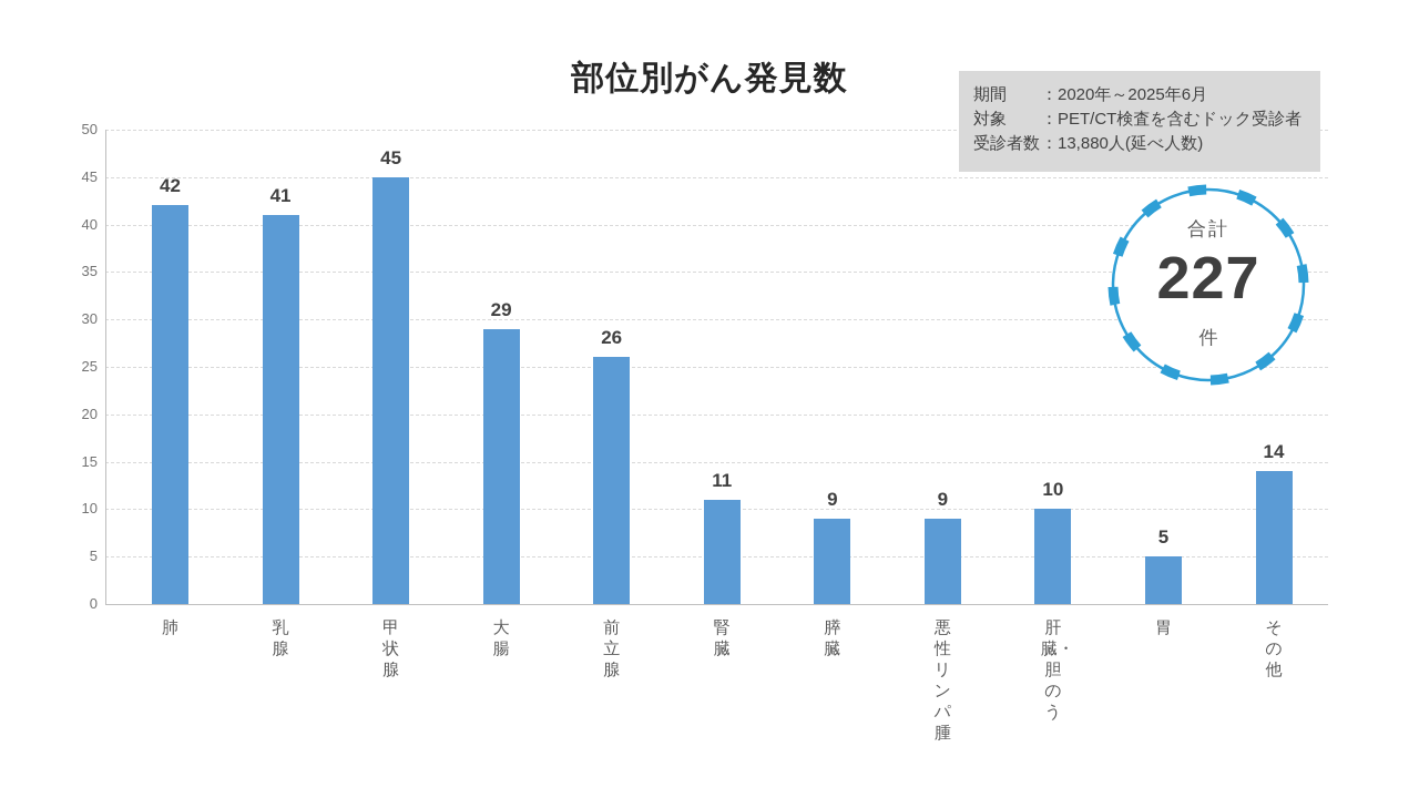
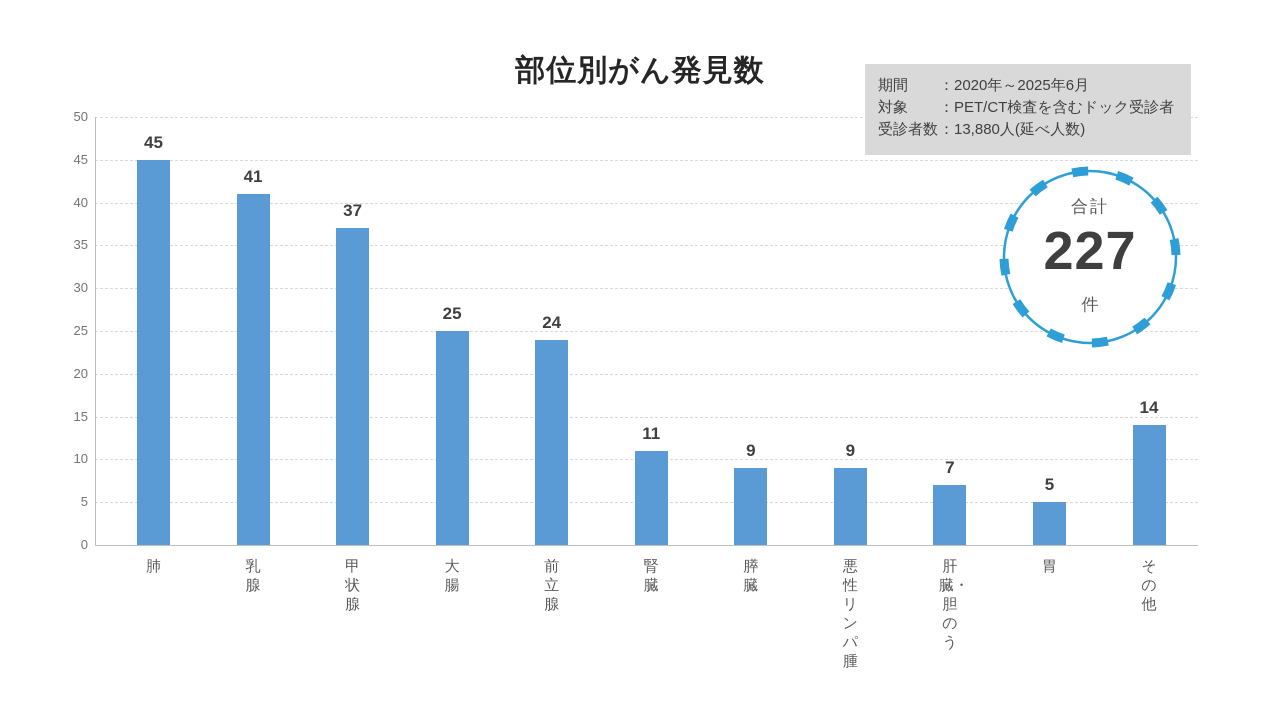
肺: 42 -> 45
甲状腺: 45 -> 37
大腸: 29 -> 25
前立腺: 26 -> 24
肝臓・胆のう: 10 -> 7
